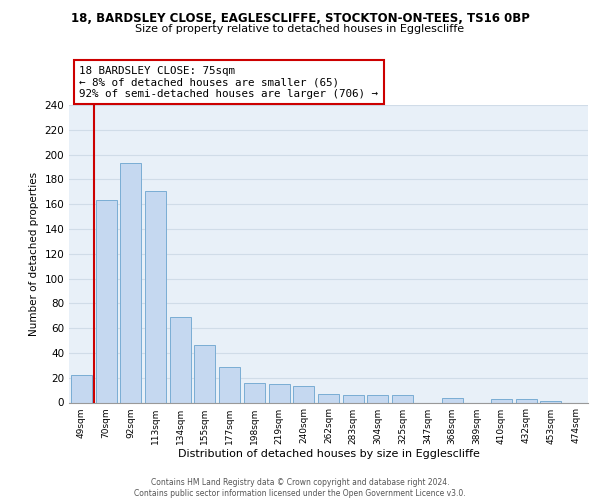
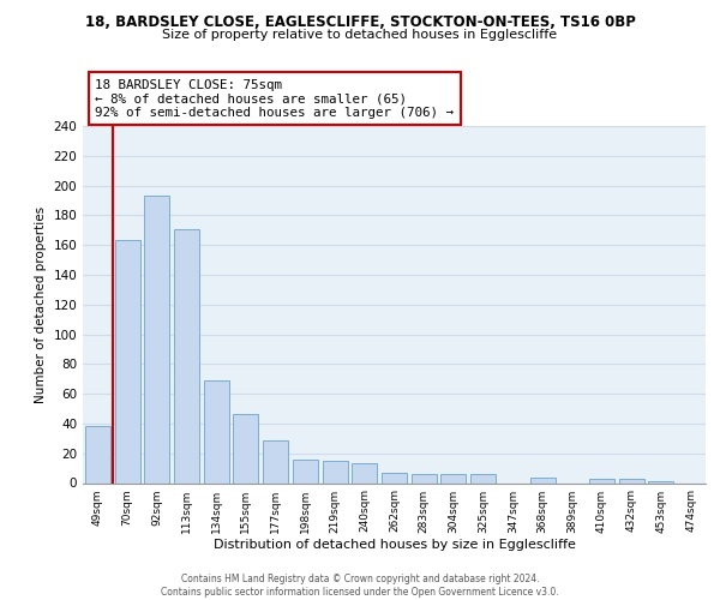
49sqm: 22 -> 38
